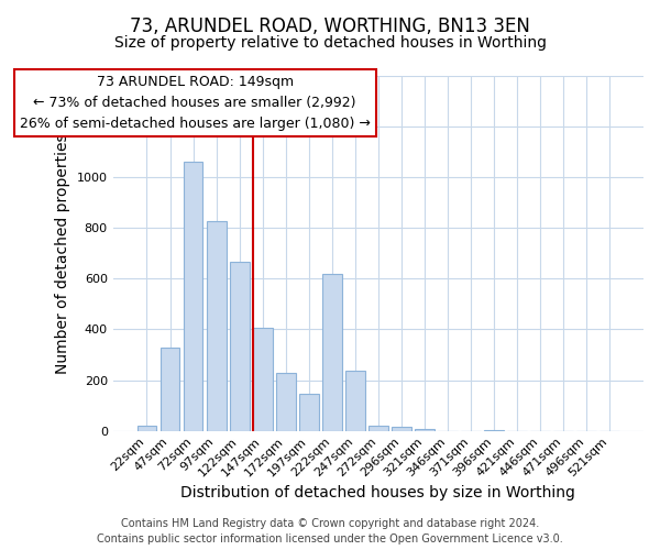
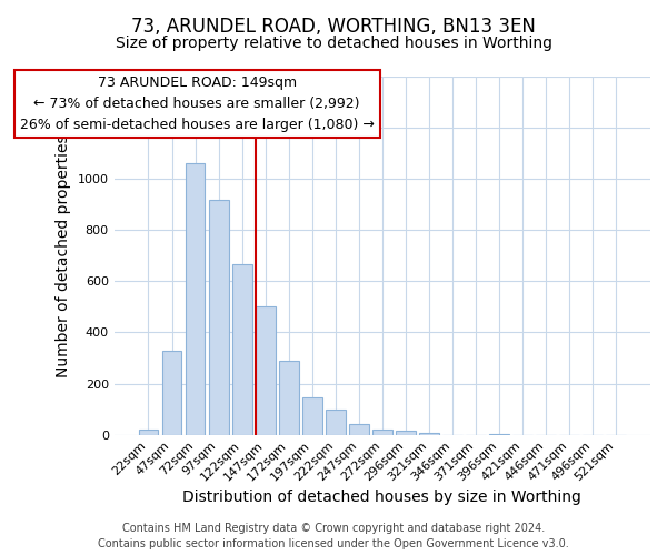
97sqm: 825 -> 920
147sqm: 405 -> 500
172sqm: 230 -> 290
222sqm: 620 -> 100
247sqm: 235 -> 42
